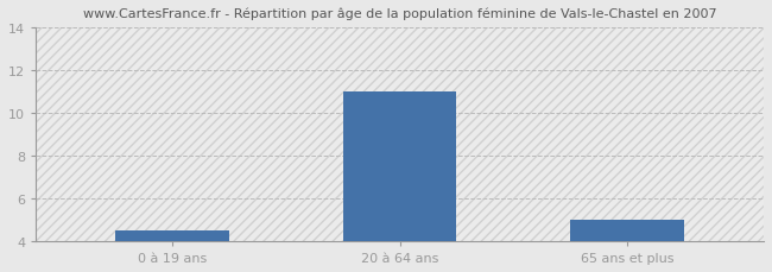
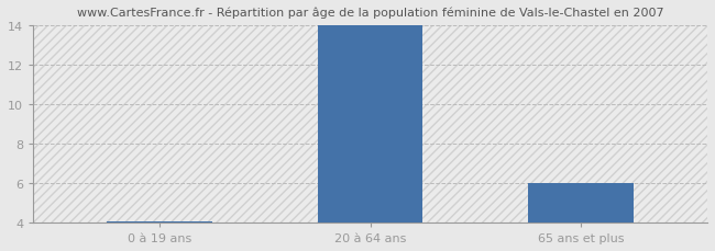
0 à 19 ans: 4.5 -> 4.0
20 à 64 ans: 11.0 -> 14.0
65 ans et plus: 5.0 -> 6.0
